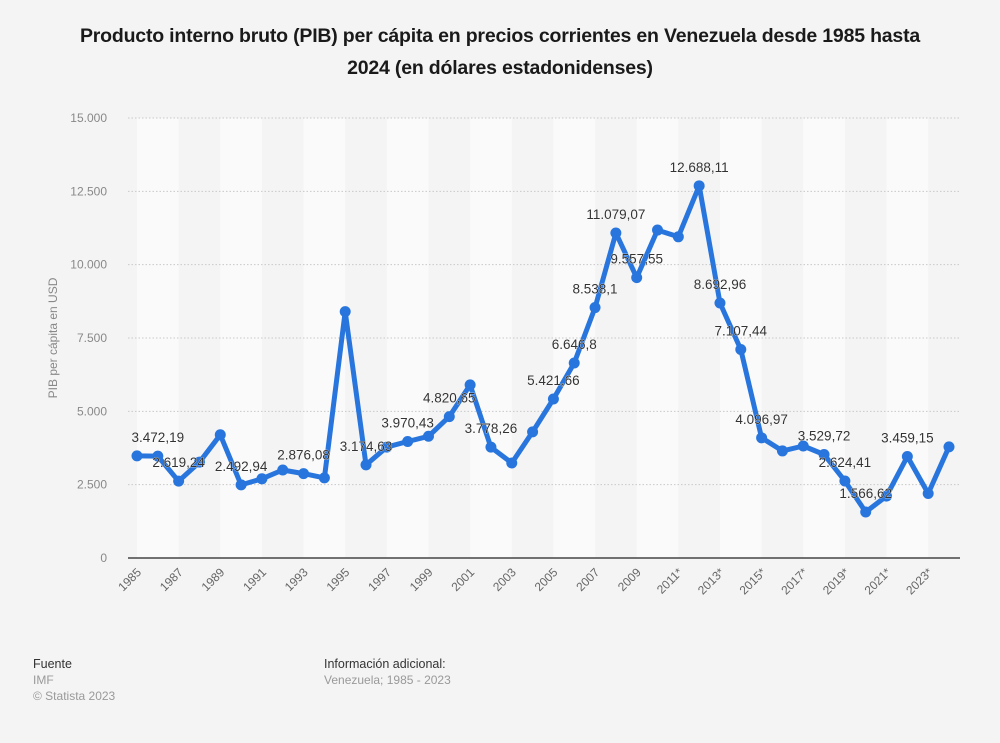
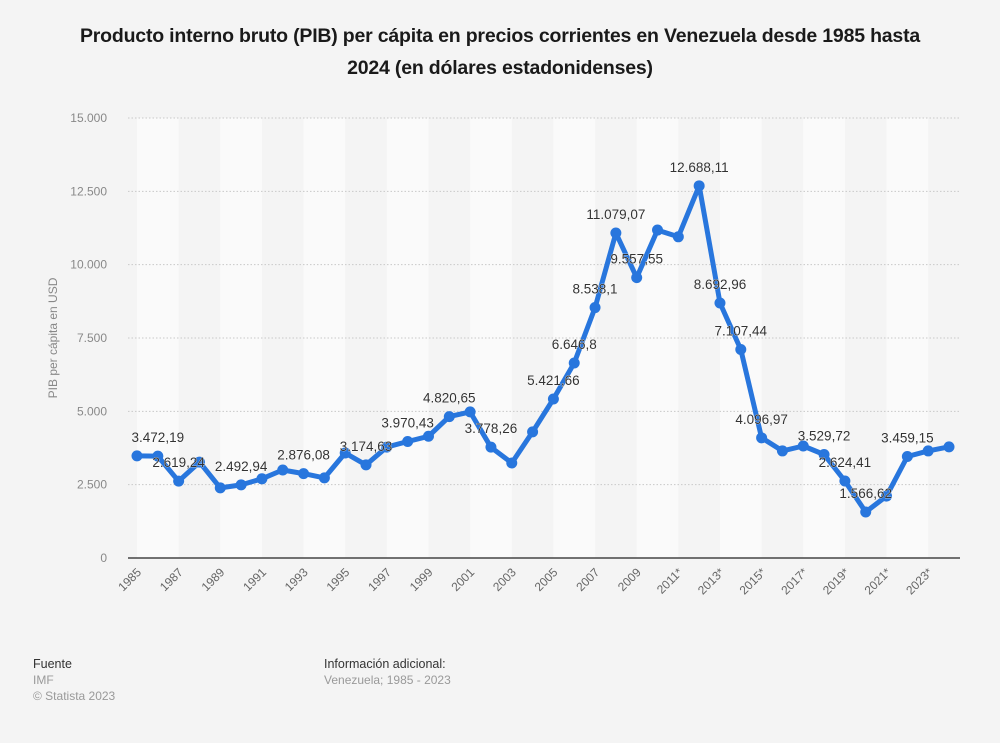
1989: 4200 -> 2400
1995: 8400 -> 3600
2001: 5900 -> 5000
2023*: 2200 -> 3600
